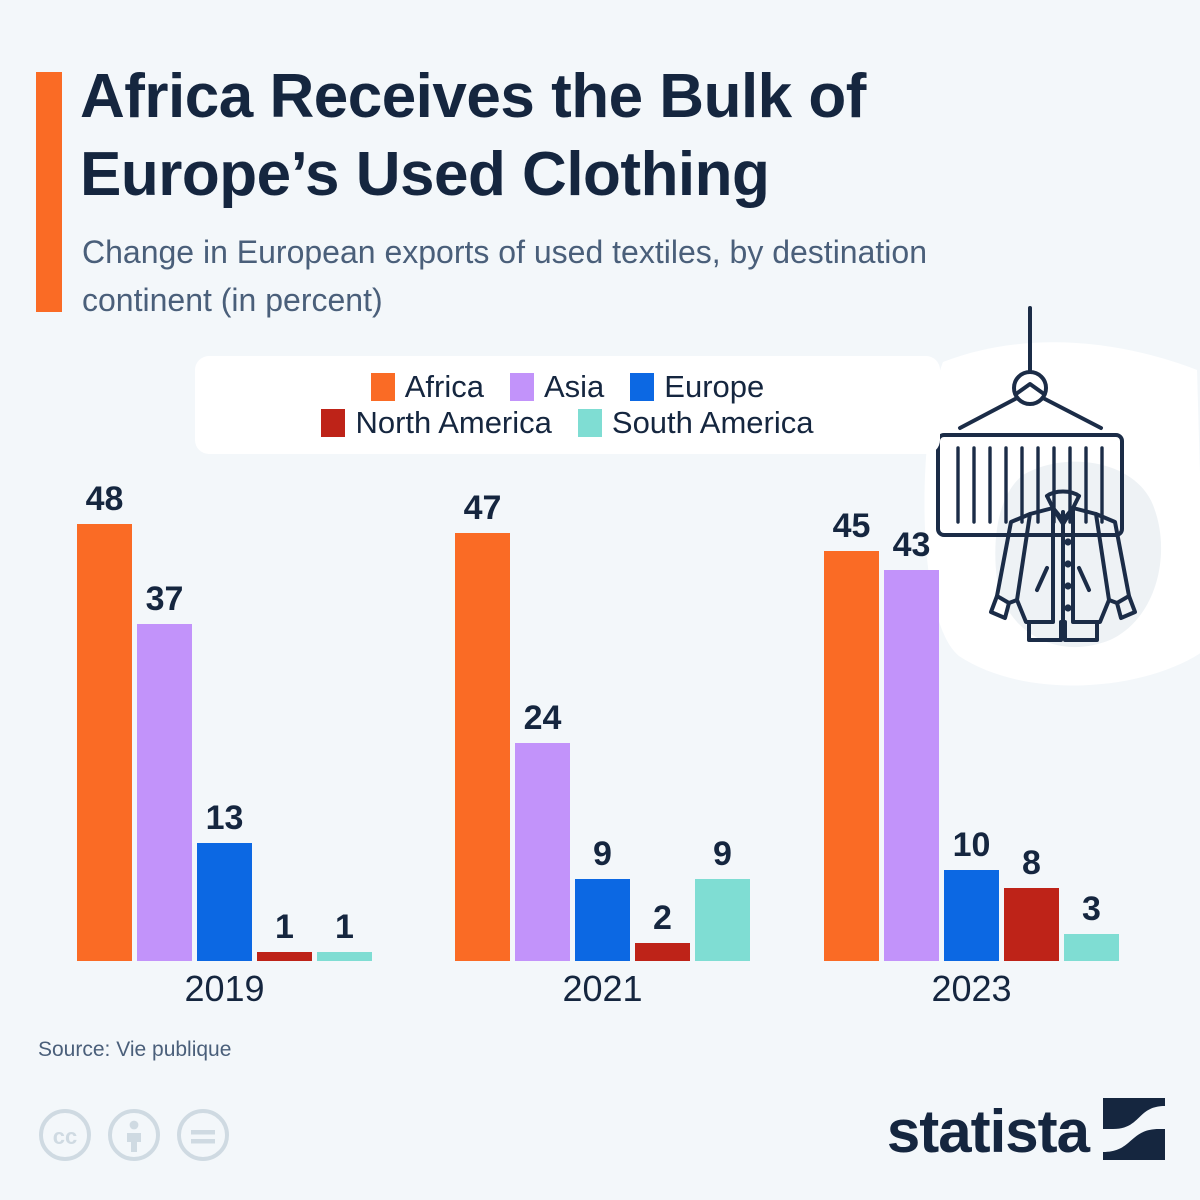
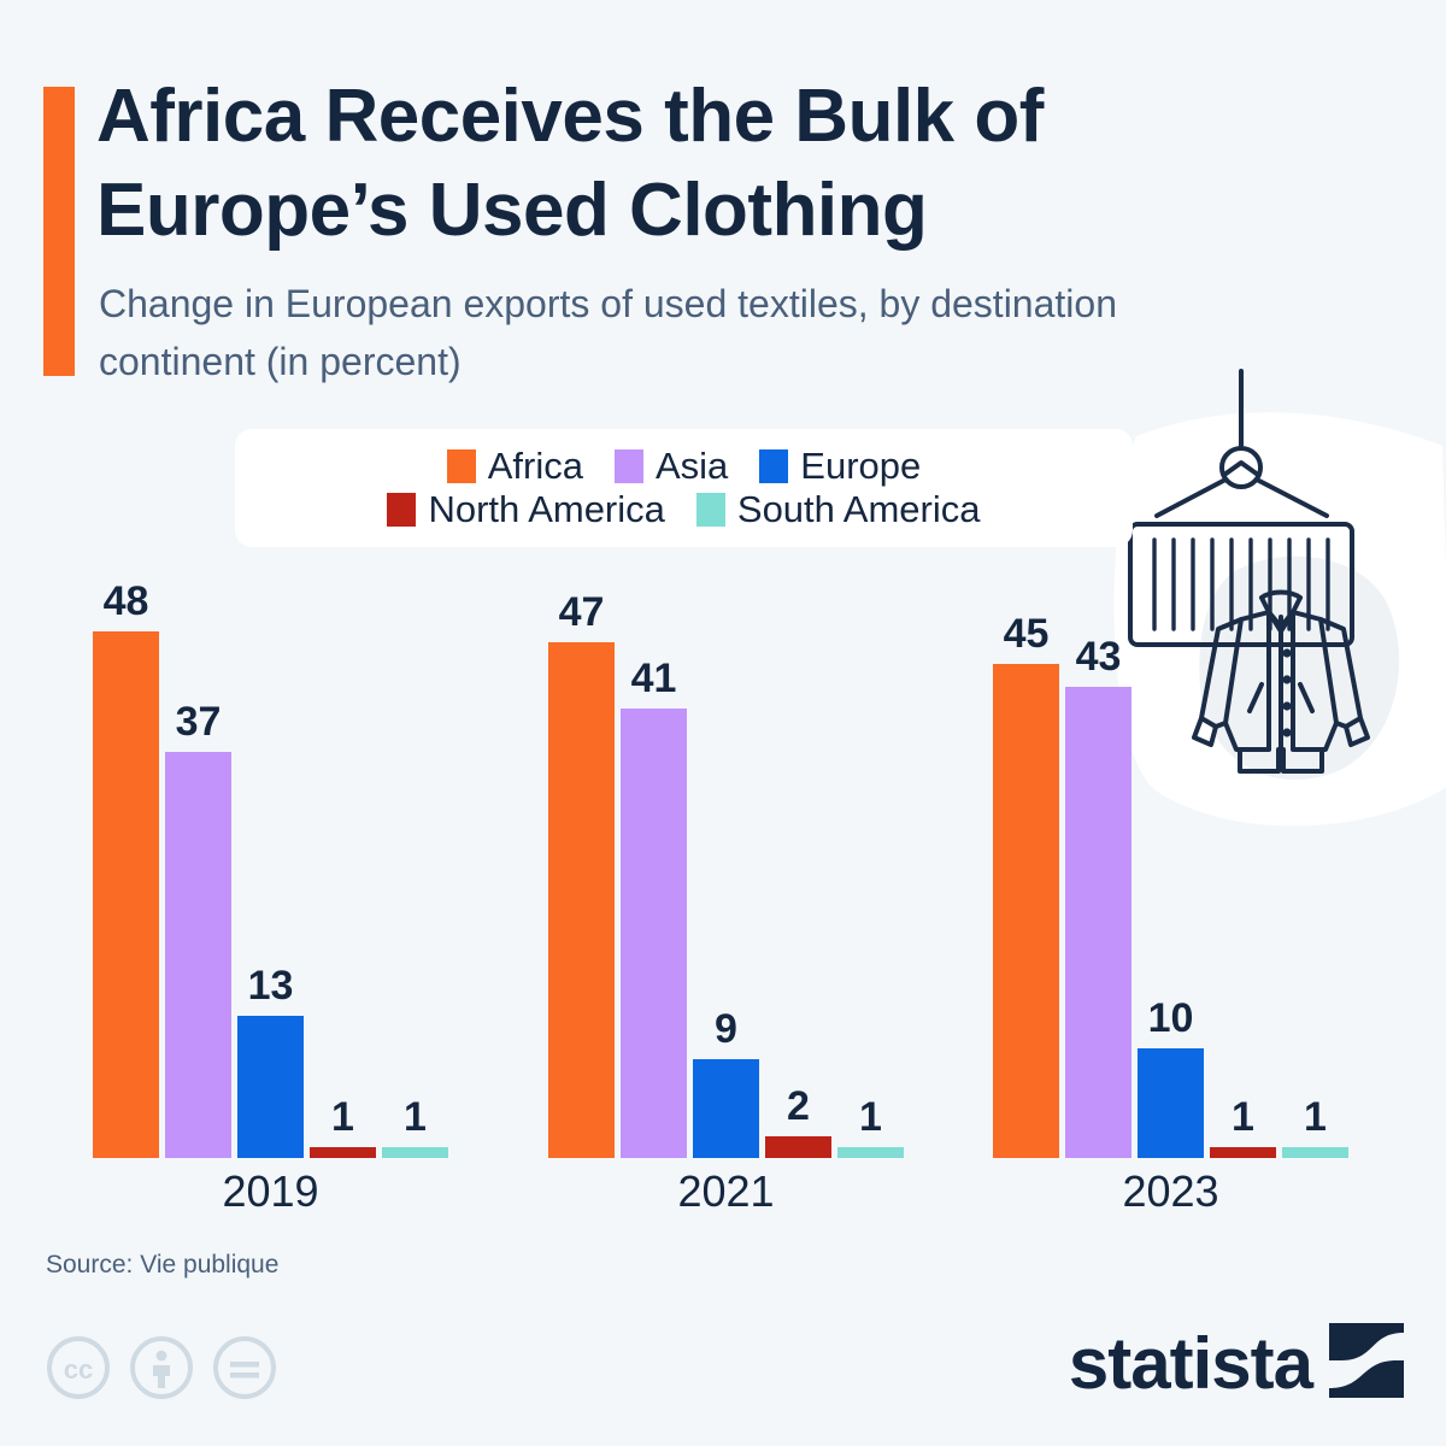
Asia/2021: 24 -> 41
South America/2021: 9 -> 1
North America/2023: 8 -> 1
South America/2023: 3 -> 1
